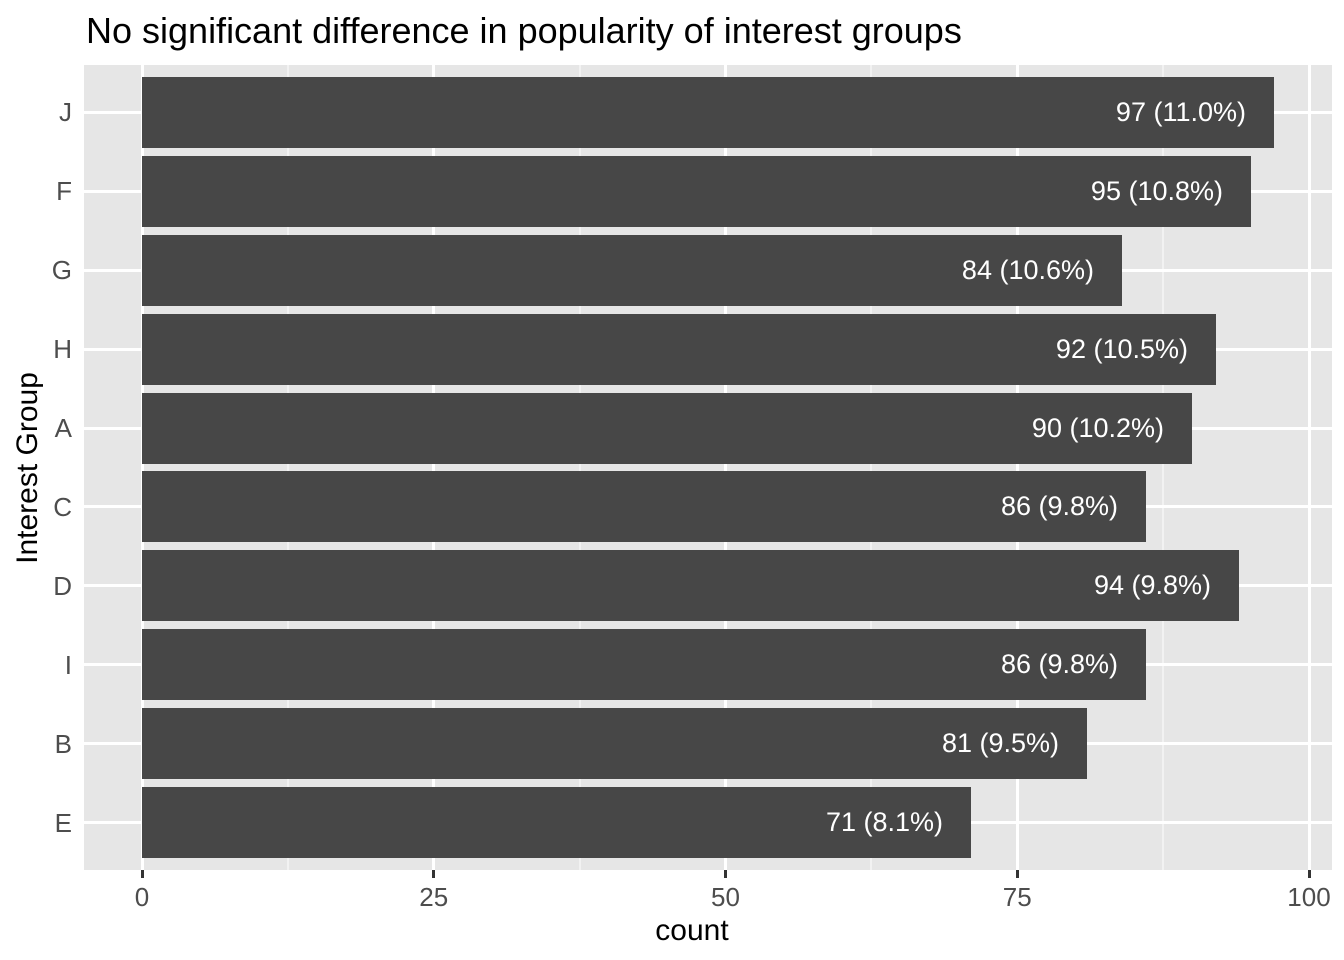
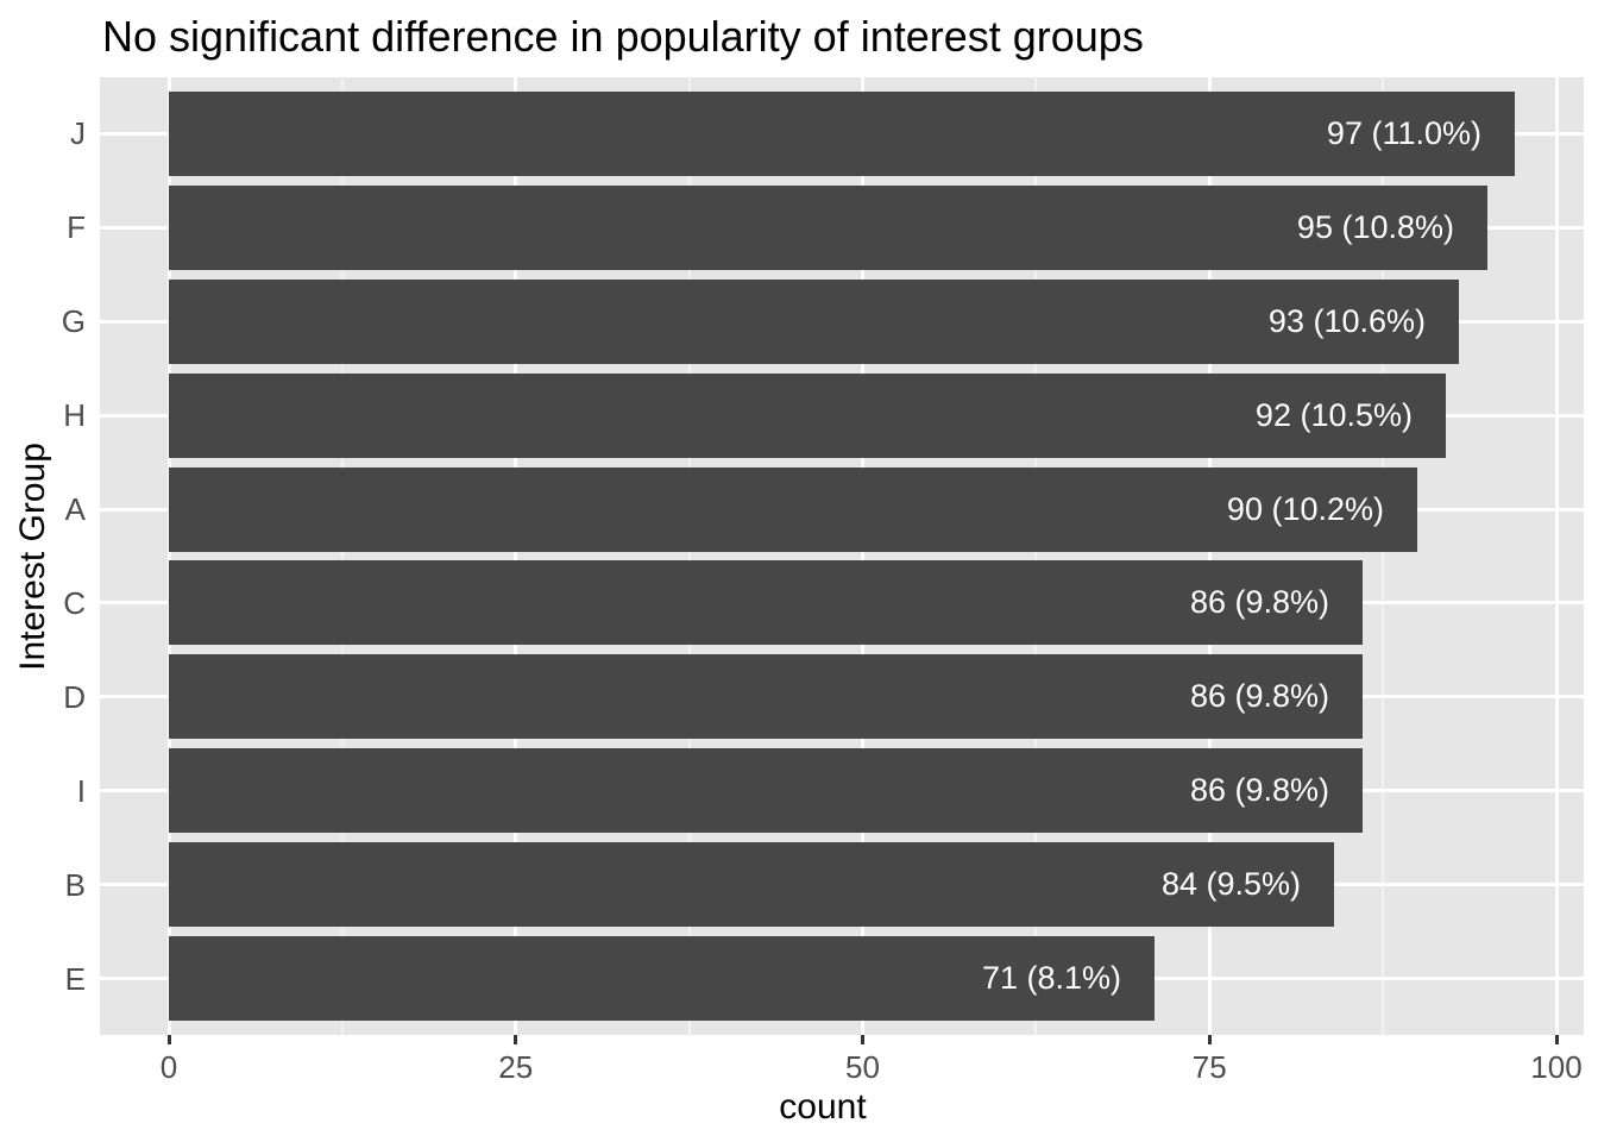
G: 84 -> 93
D: 94 -> 86
B: 81 -> 84
